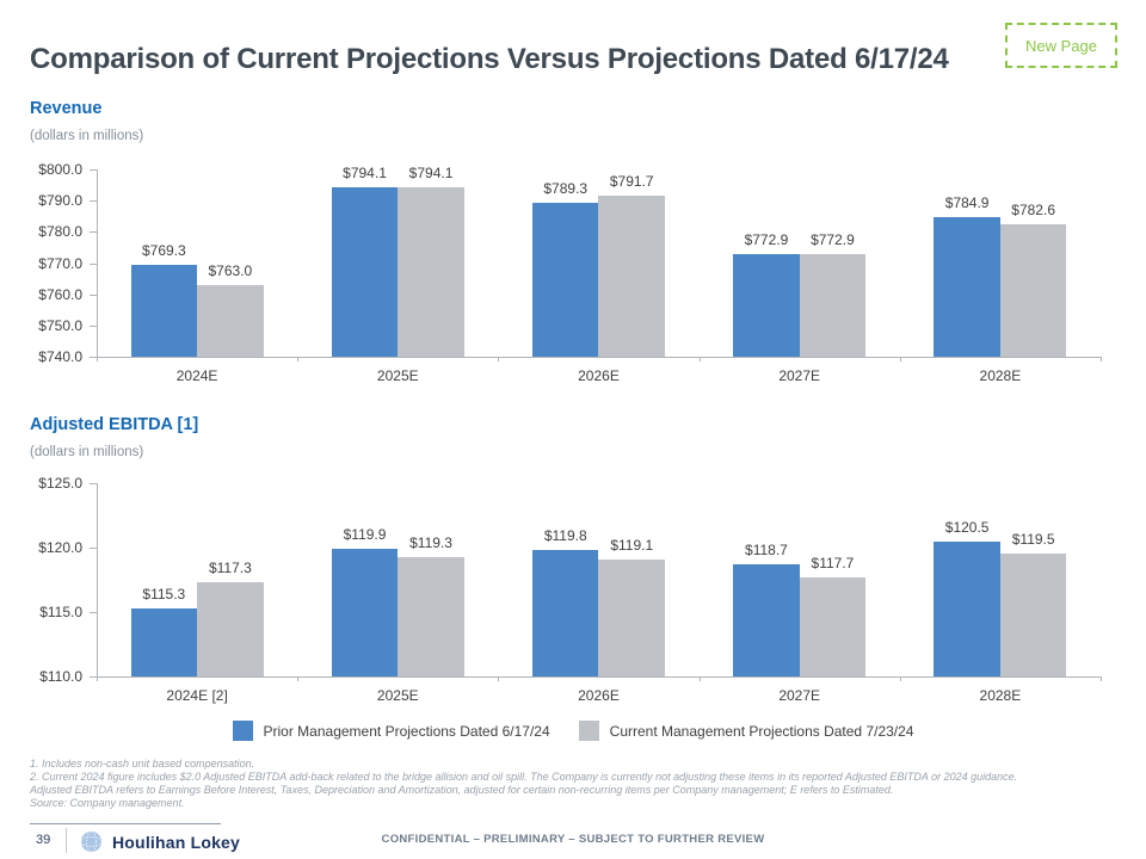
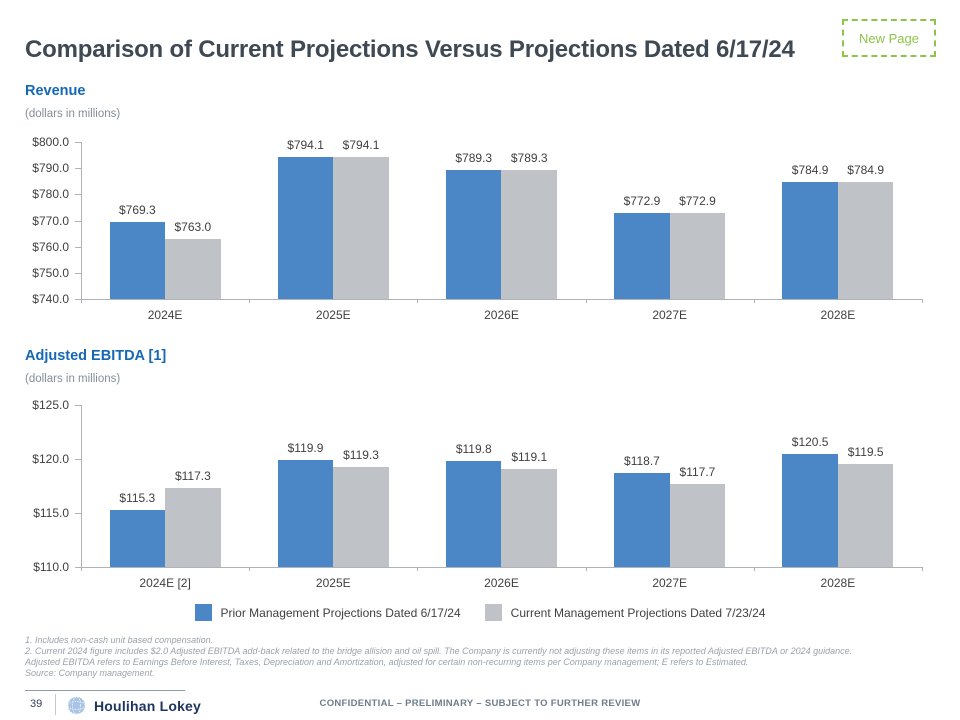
Revenue/Current Management Projections Dated 7/23/24/2026E: $791.7 -> $789.3
Revenue/Current Management Projections Dated 7/23/24/2028E: $782.6 -> $784.9
